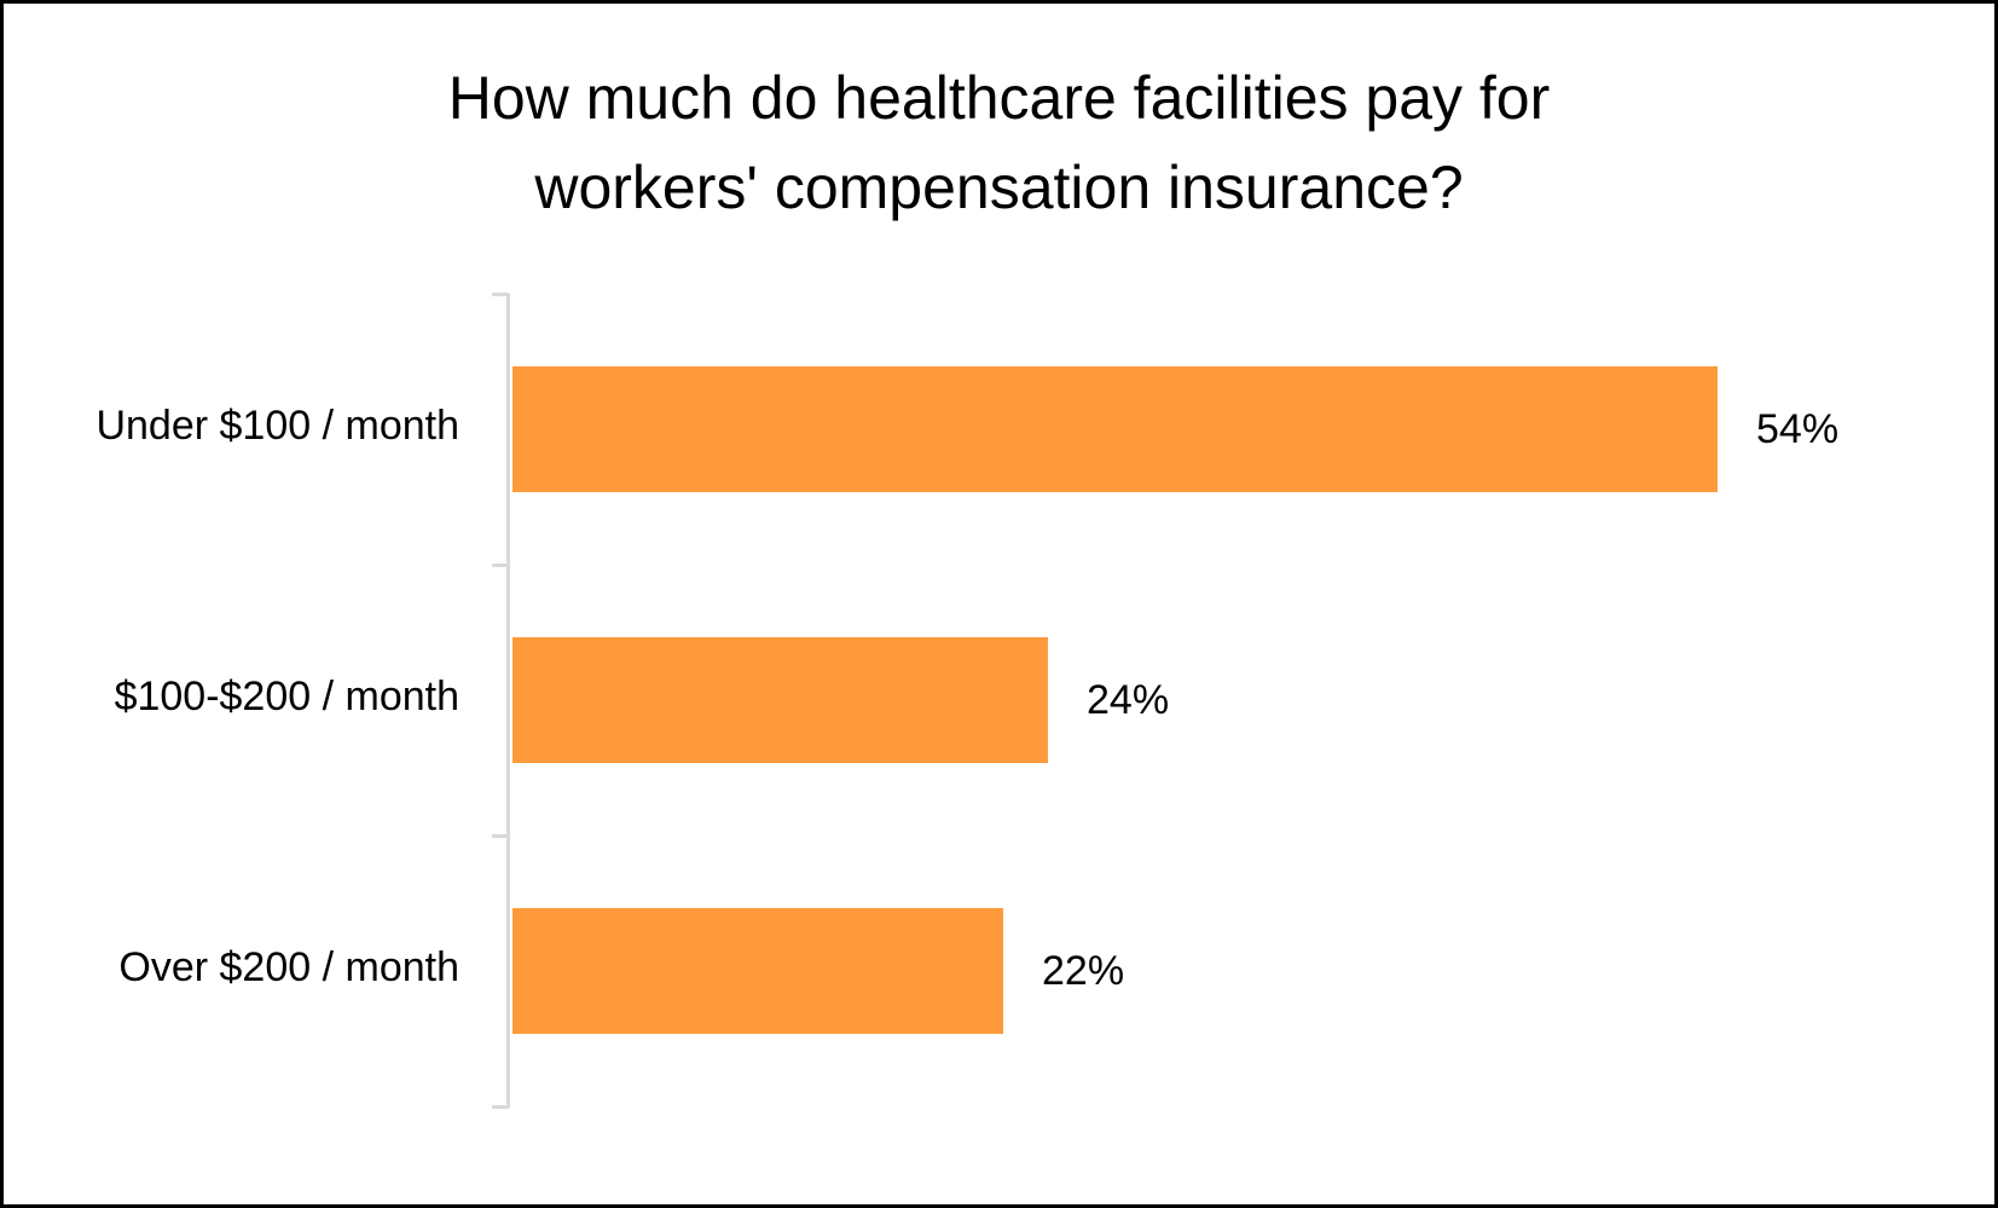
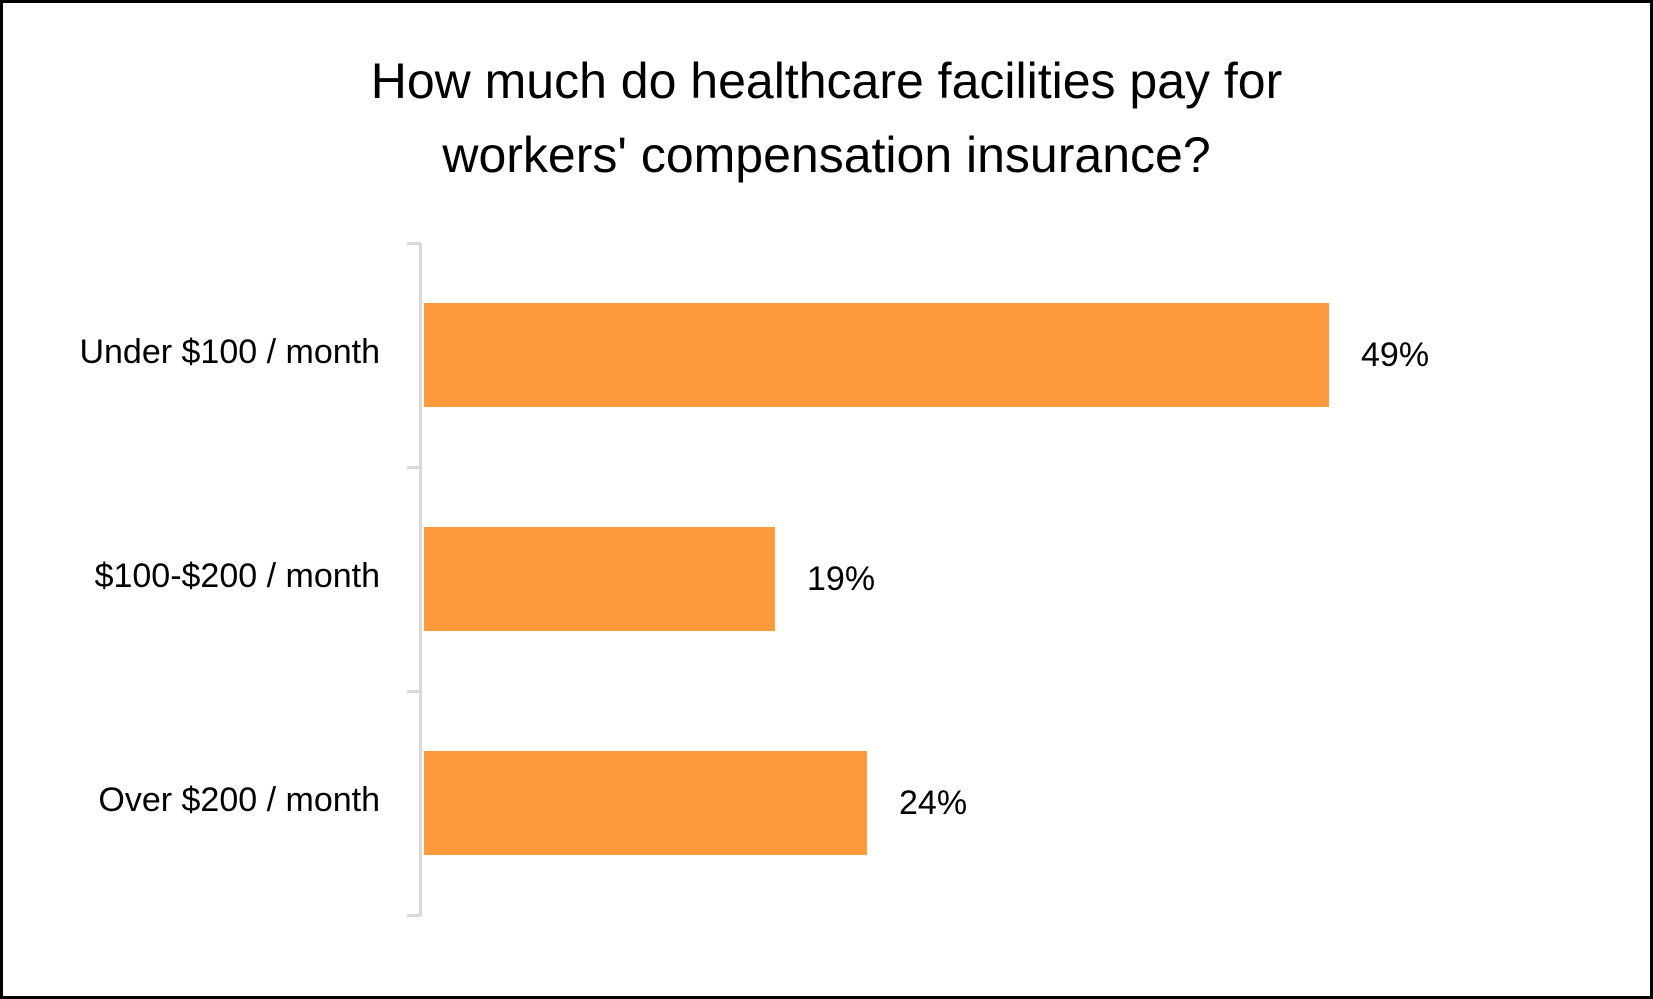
Under $100 / month: 54% -> 49%
$100-$200 / month: 24% -> 19%
Over $200 / month: 22% -> 24%
